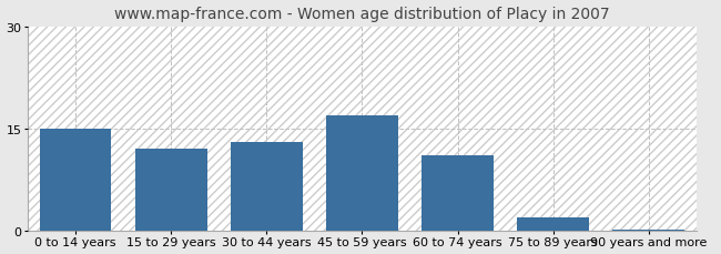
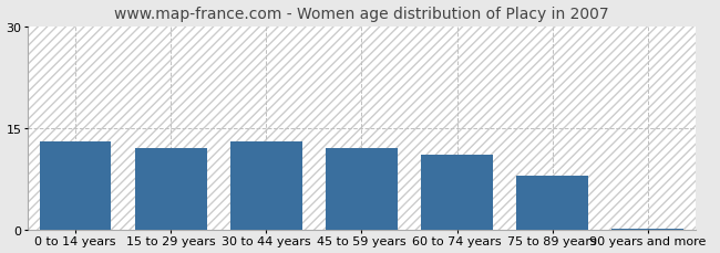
0 to 14 years: 15.0 -> 13.0
45 to 59 years: 17.0 -> 12.0
75 to 89 years: 2.0 -> 8.0
